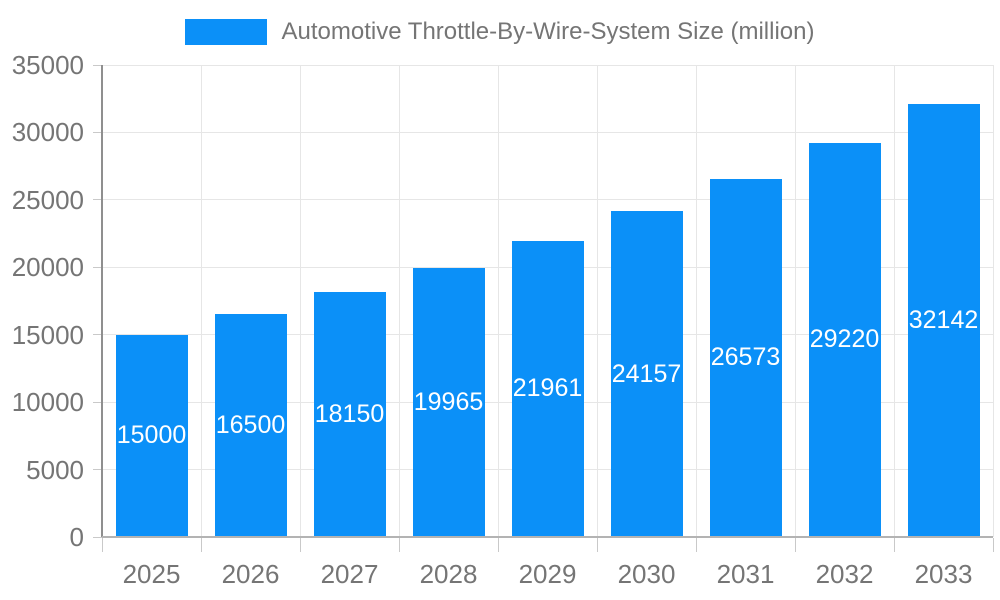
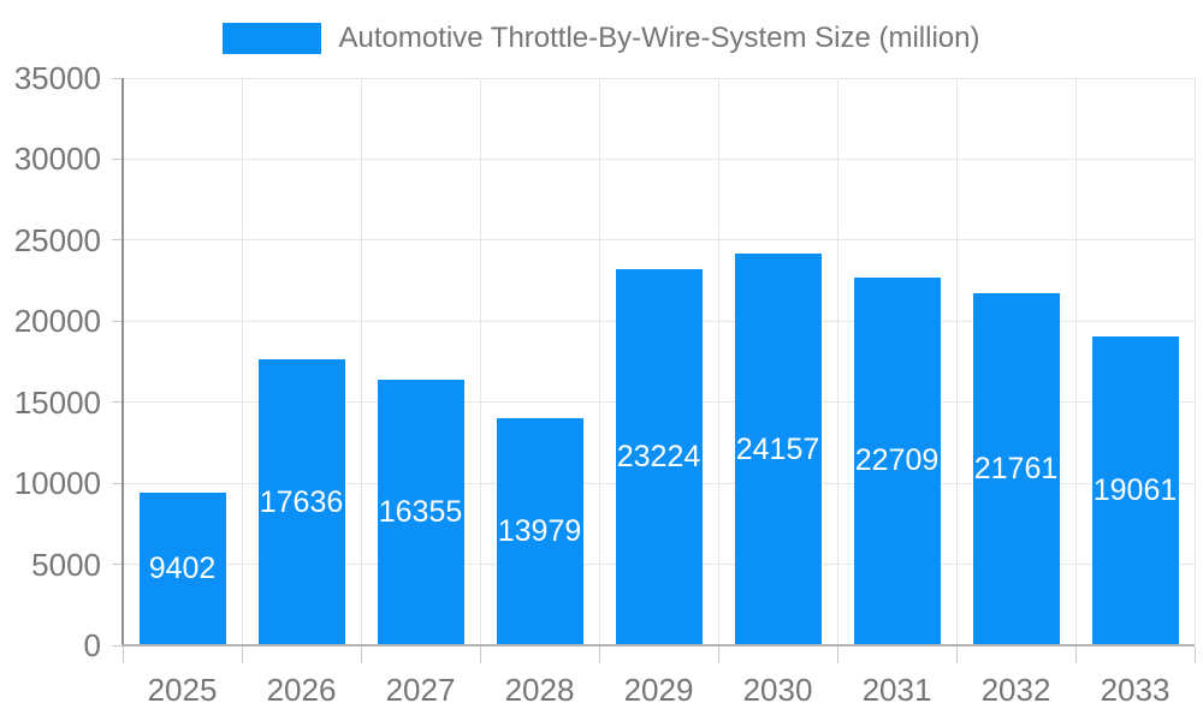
2025: 15000 -> 9402
2026: 16500 -> 17636
2027: 18150 -> 16355
2028: 19965 -> 13979
2029: 21961 -> 23224
2031: 26573 -> 22709
2032: 29220 -> 21761
2033: 32142 -> 19061
